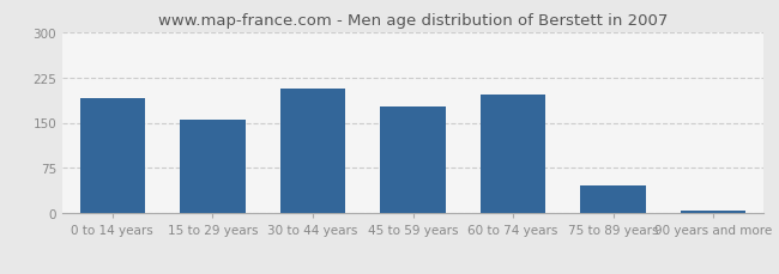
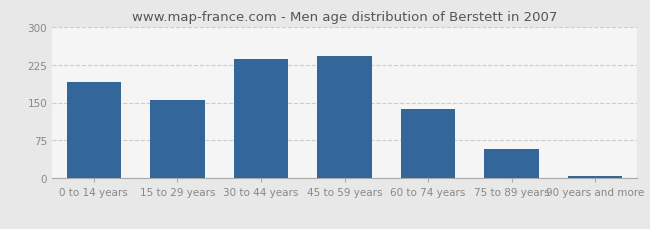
30 to 44 years: 206 -> 235
45 to 59 years: 176 -> 242
60 to 74 years: 196 -> 138
75 to 89 years: 46 -> 58
